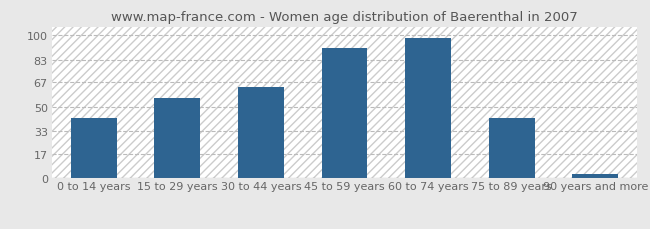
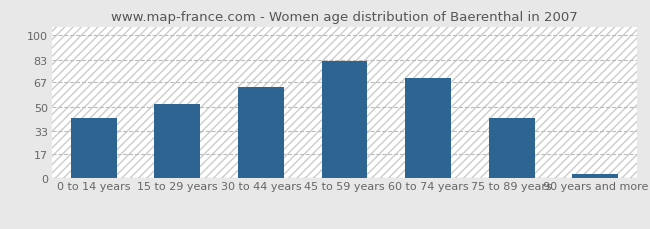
15 to 29 years: 56 -> 52
45 to 59 years: 91 -> 82
60 to 74 years: 98 -> 70
